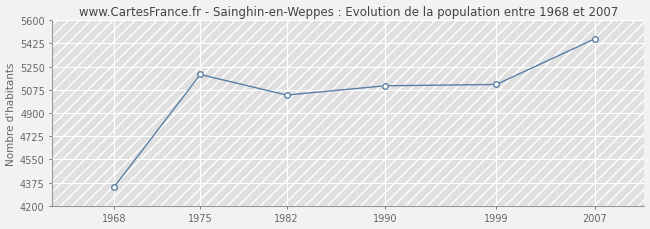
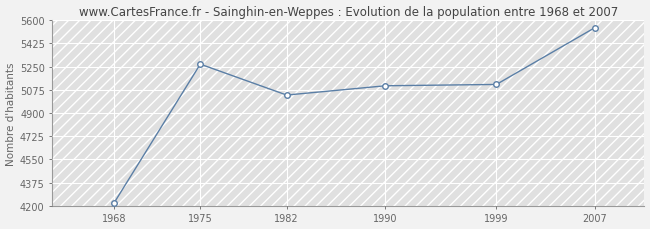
1968: 4340 -> 4220
1975: 5190 -> 5270
2007: 5460 -> 5540
